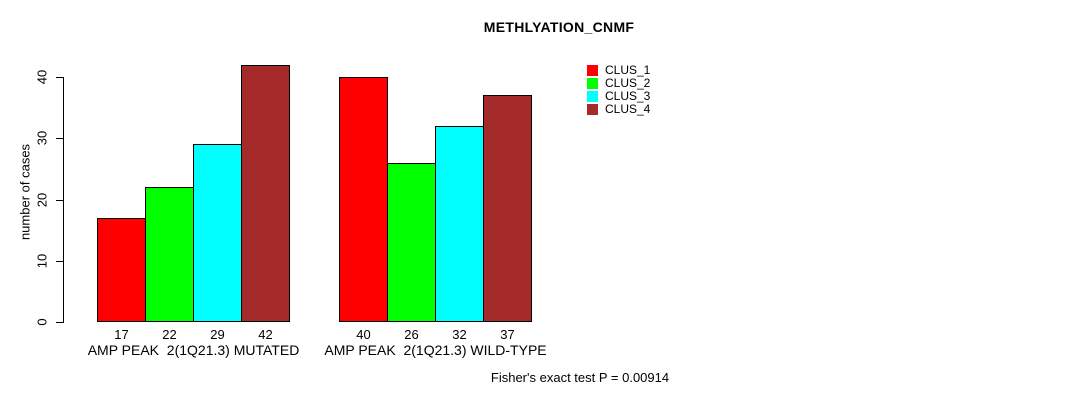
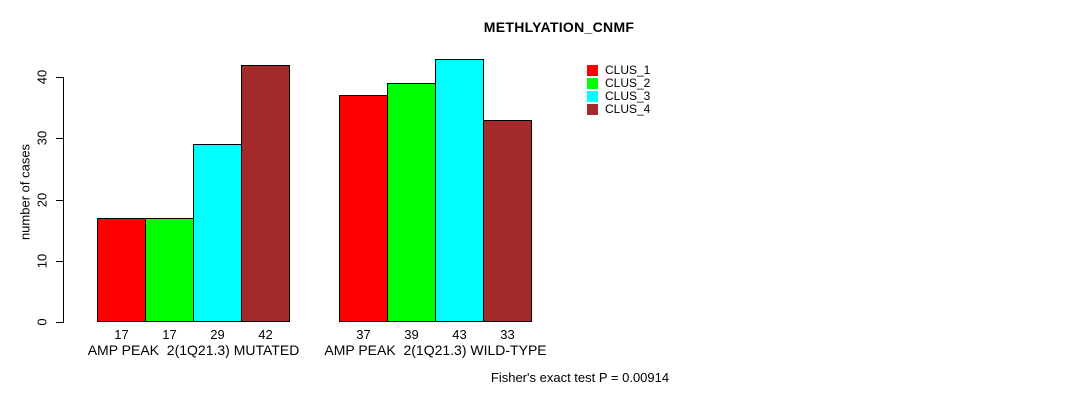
CLUS_2/AMP PEAK 2(1Q21.3) MUTATED: 22 -> 17
CLUS_1/AMP PEAK 2(1Q21.3) WILD-TYPE: 40 -> 37
CLUS_2/AMP PEAK 2(1Q21.3) WILD-TYPE: 26 -> 39
CLUS_3/AMP PEAK 2(1Q21.3) WILD-TYPE: 32 -> 43
CLUS_4/AMP PEAK 2(1Q21.3) WILD-TYPE: 37 -> 33
